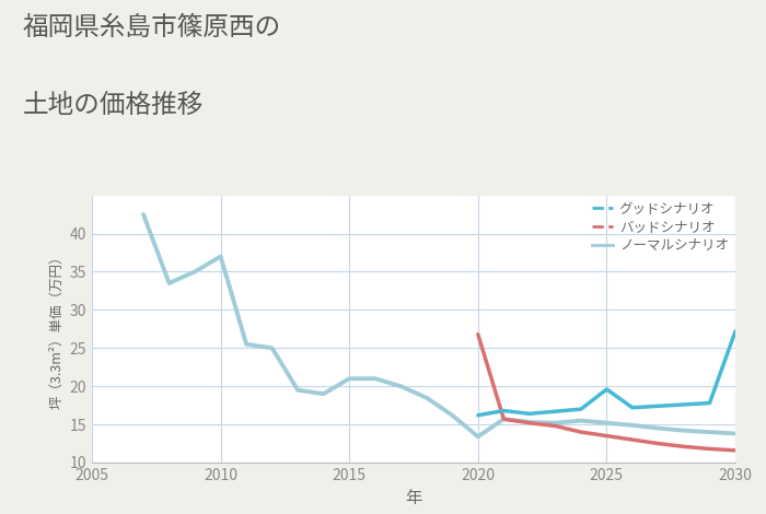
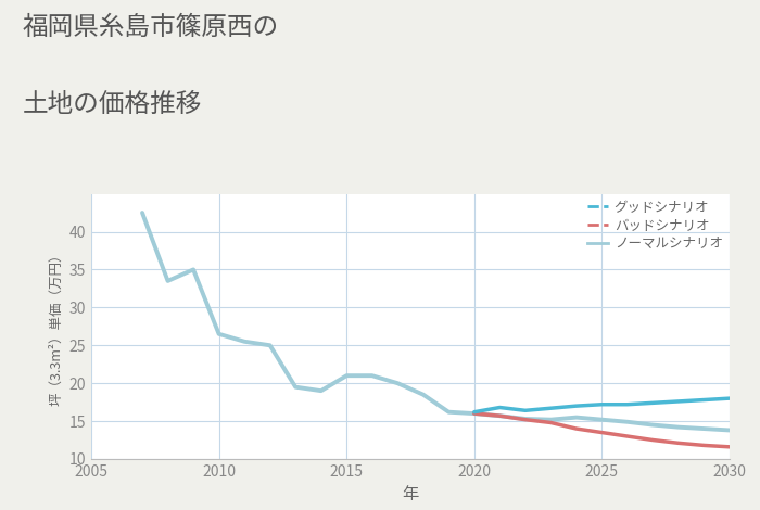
ノーマルシナリオ/2010: 37.0 -> 26.5
バッドシナリオ/2020: 26.8 -> 16.0
ノーマルシナリオ/2020: 13.4 -> 16.0
グッドシナリオ/2025: 19.6 -> 17.2
グッドシナリオ/2030: 27.2 -> 18.0
